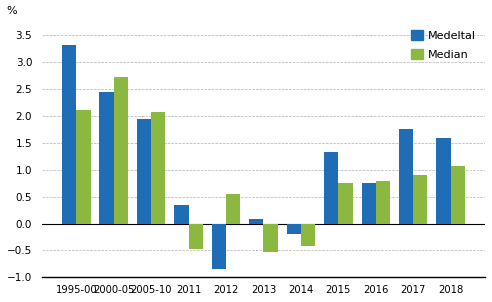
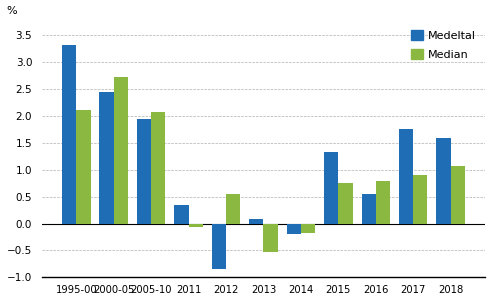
Median/2011: -0.48 -> -0.07
Median/2014: -0.42 -> -0.18
Medeltal/2016: 0.76 -> 0.55
